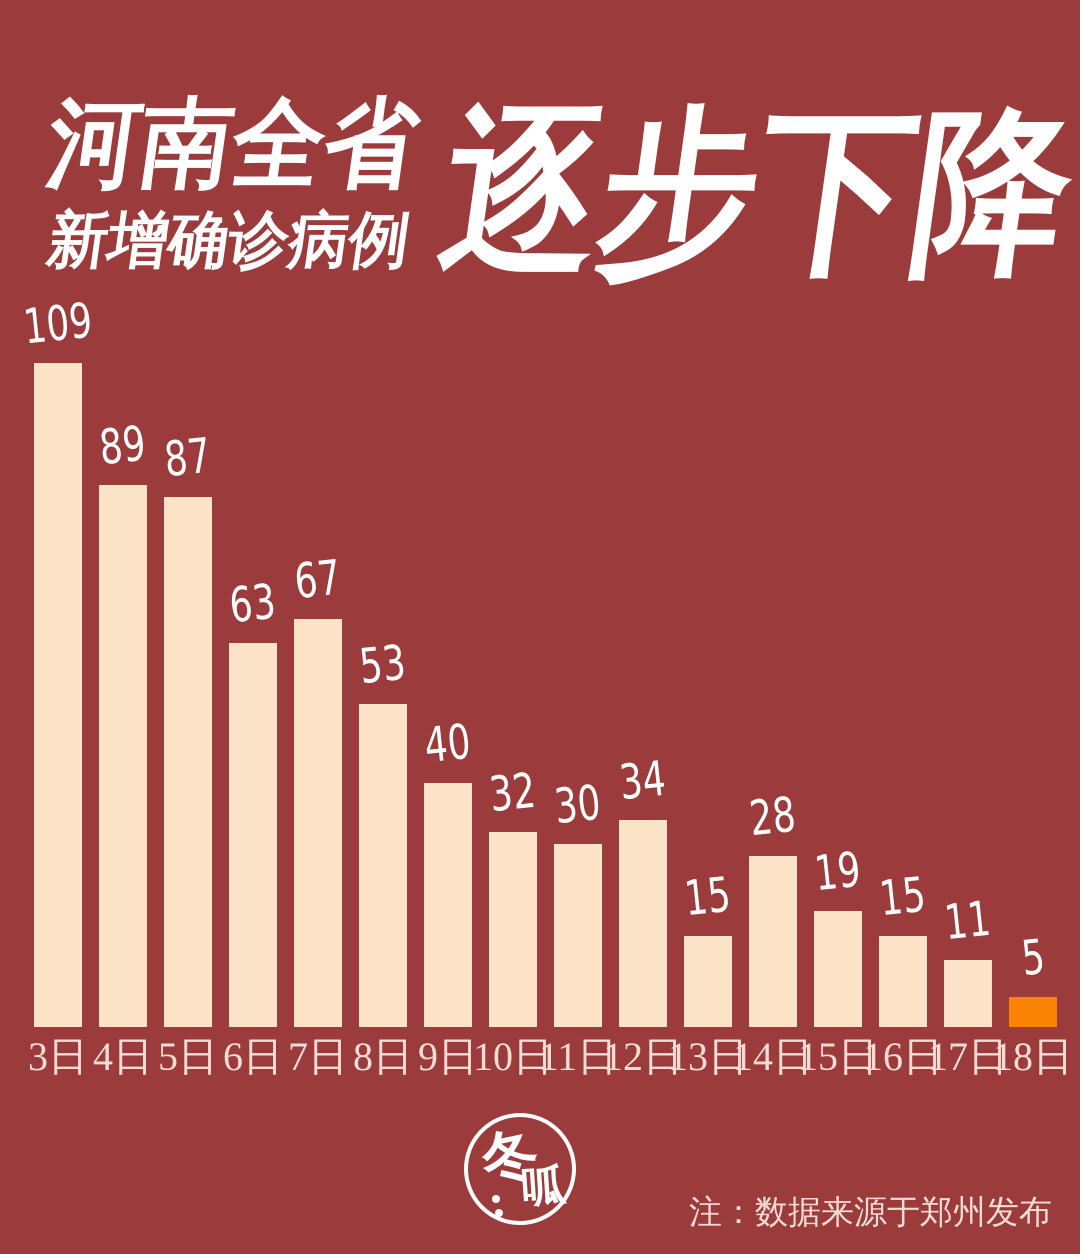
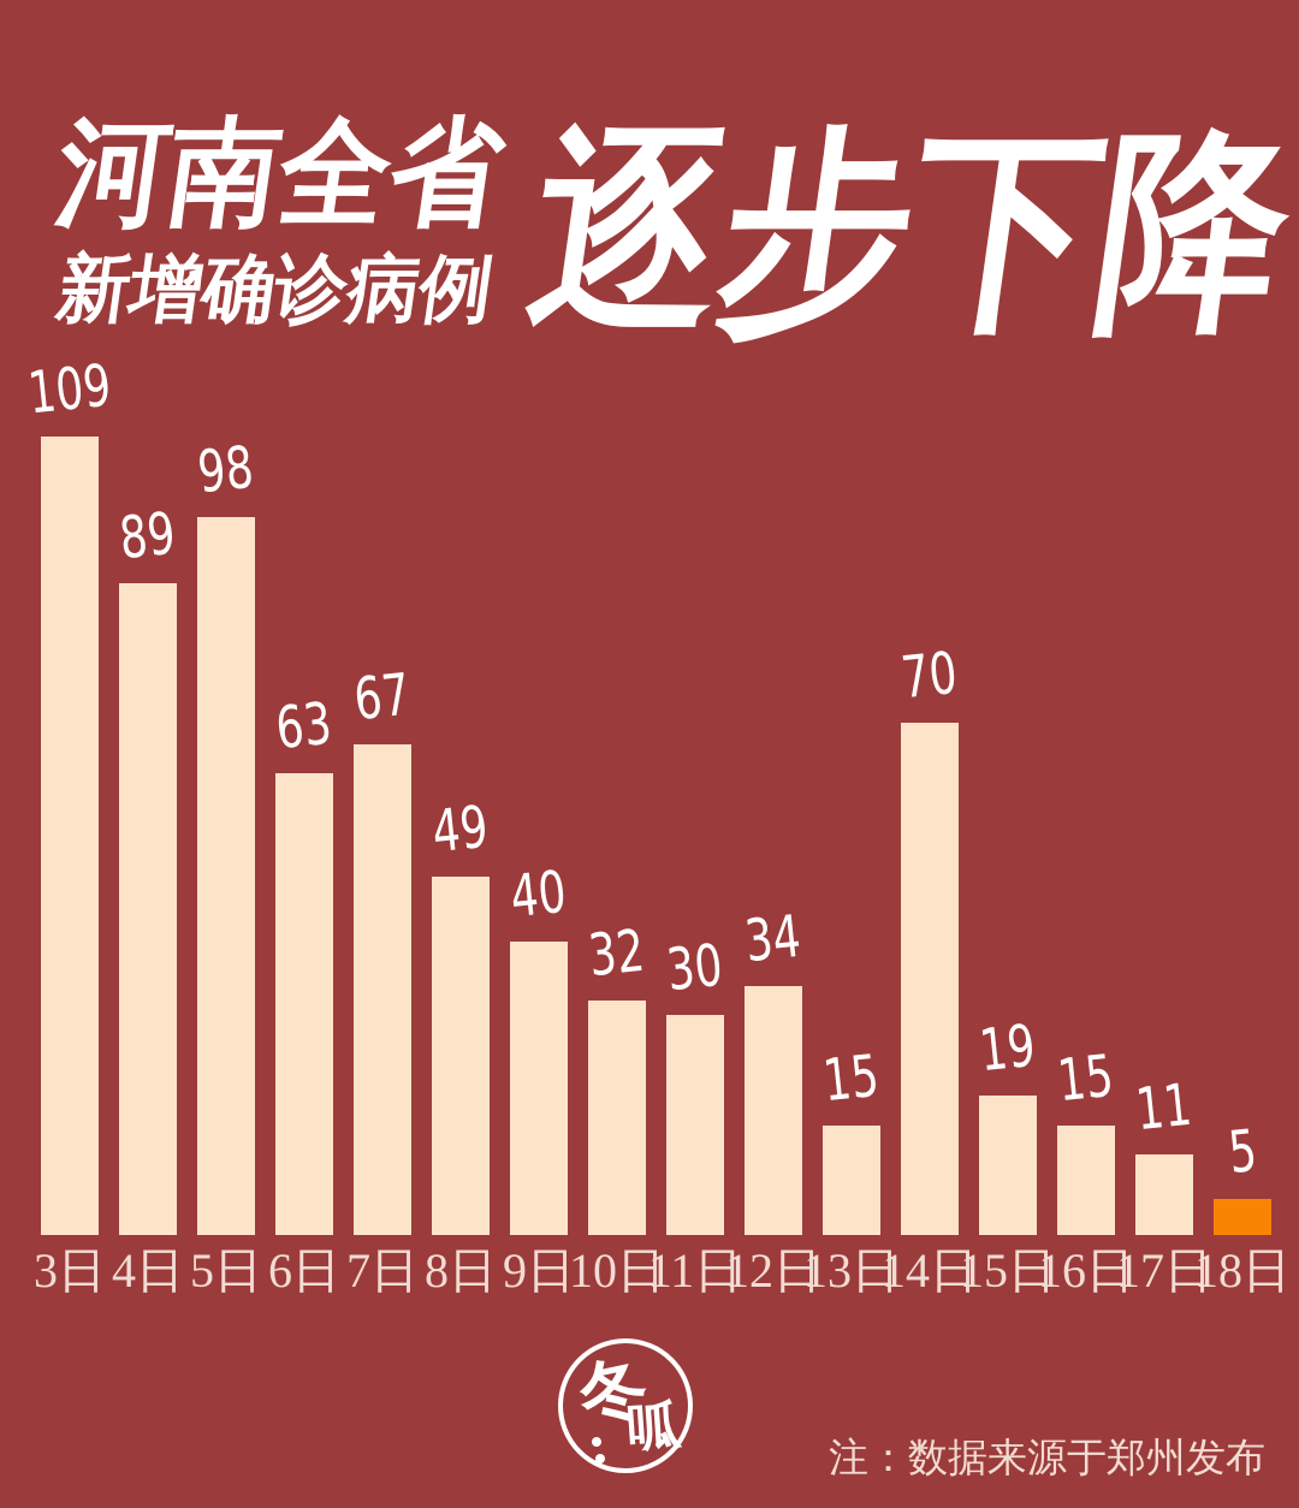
5日: 87 -> 98
8日: 53 -> 49
14日: 28 -> 70
